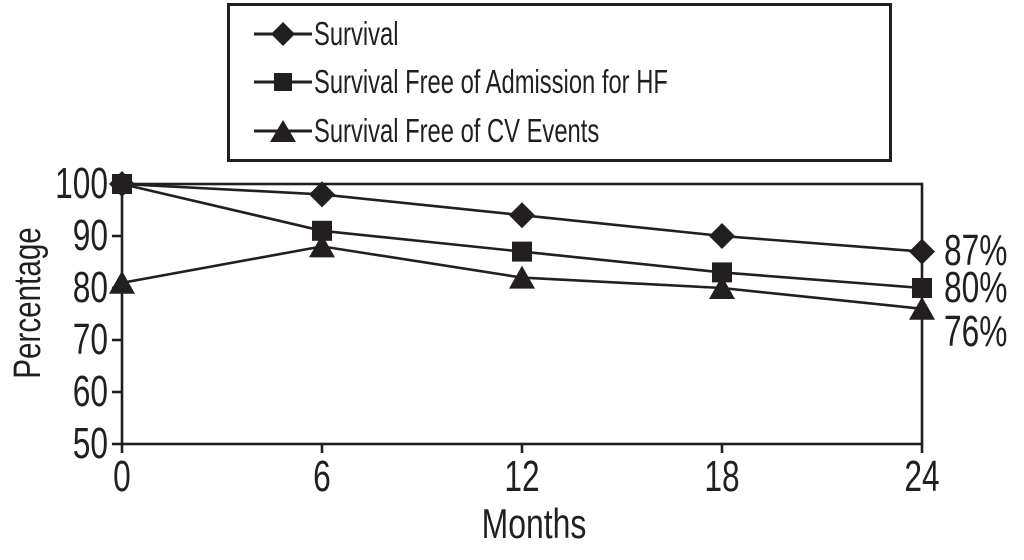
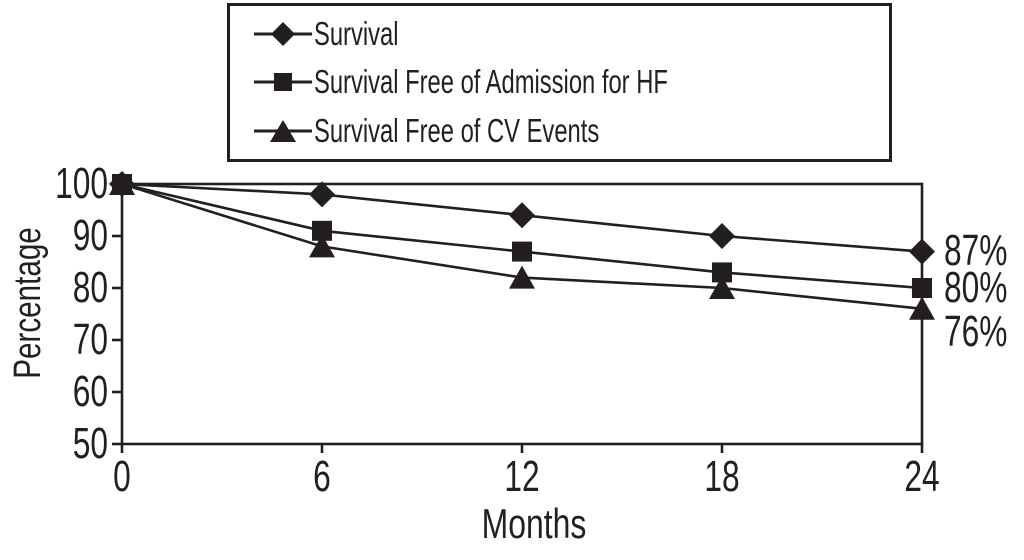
Survival Free of CV Events/0: 81 -> 100
